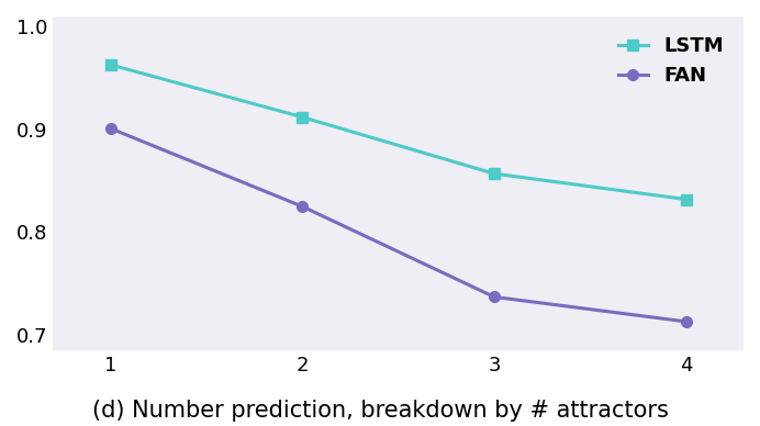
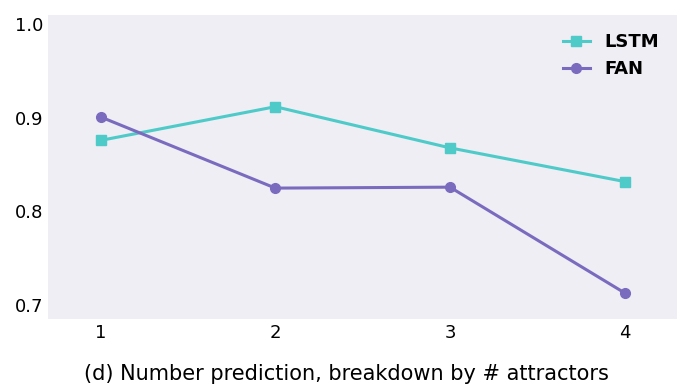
LSTM/1: 0.963 -> 0.876
LSTM/3: 0.857 -> 0.868
FAN/3: 0.737 -> 0.826
